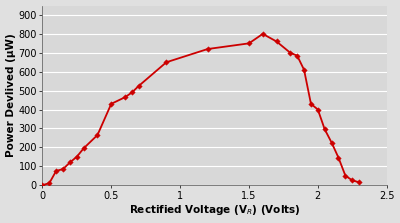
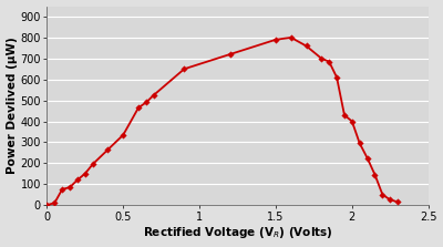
0.5: 430 -> 340
1.5: 750 -> 790
